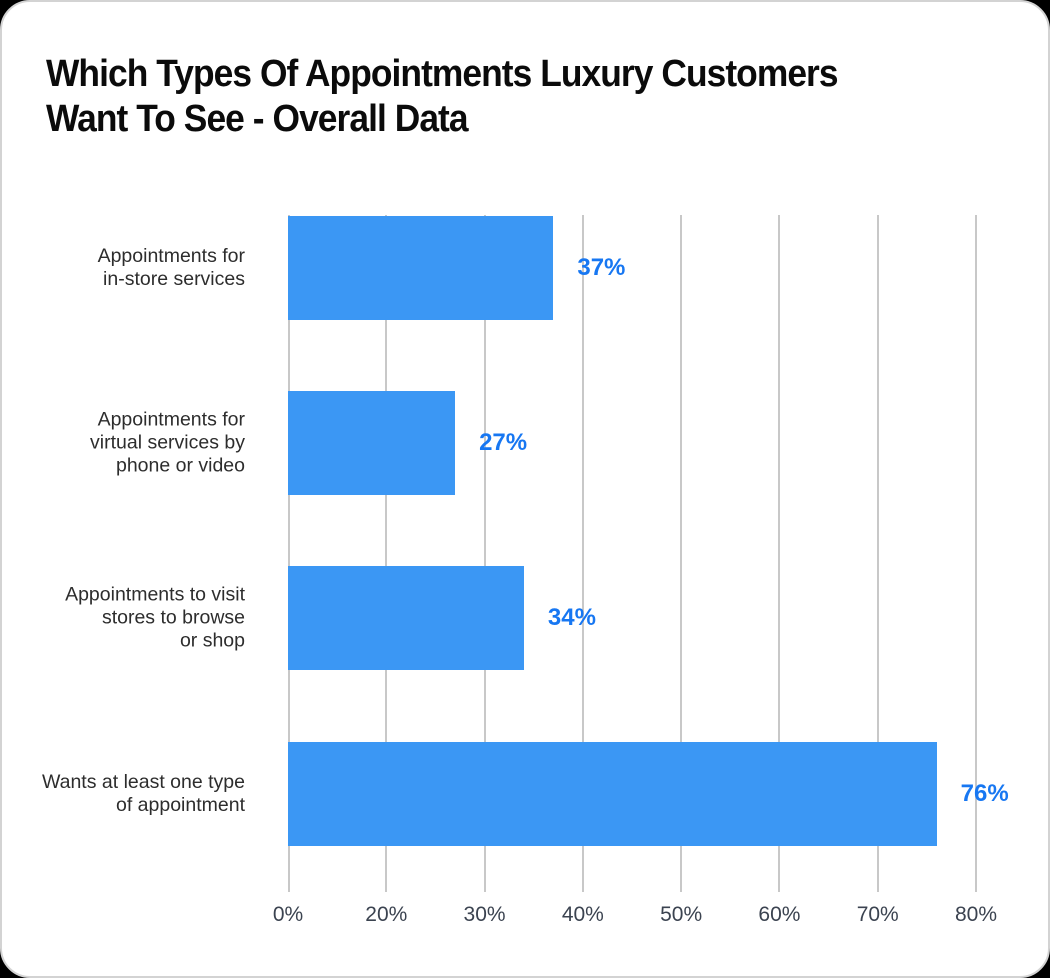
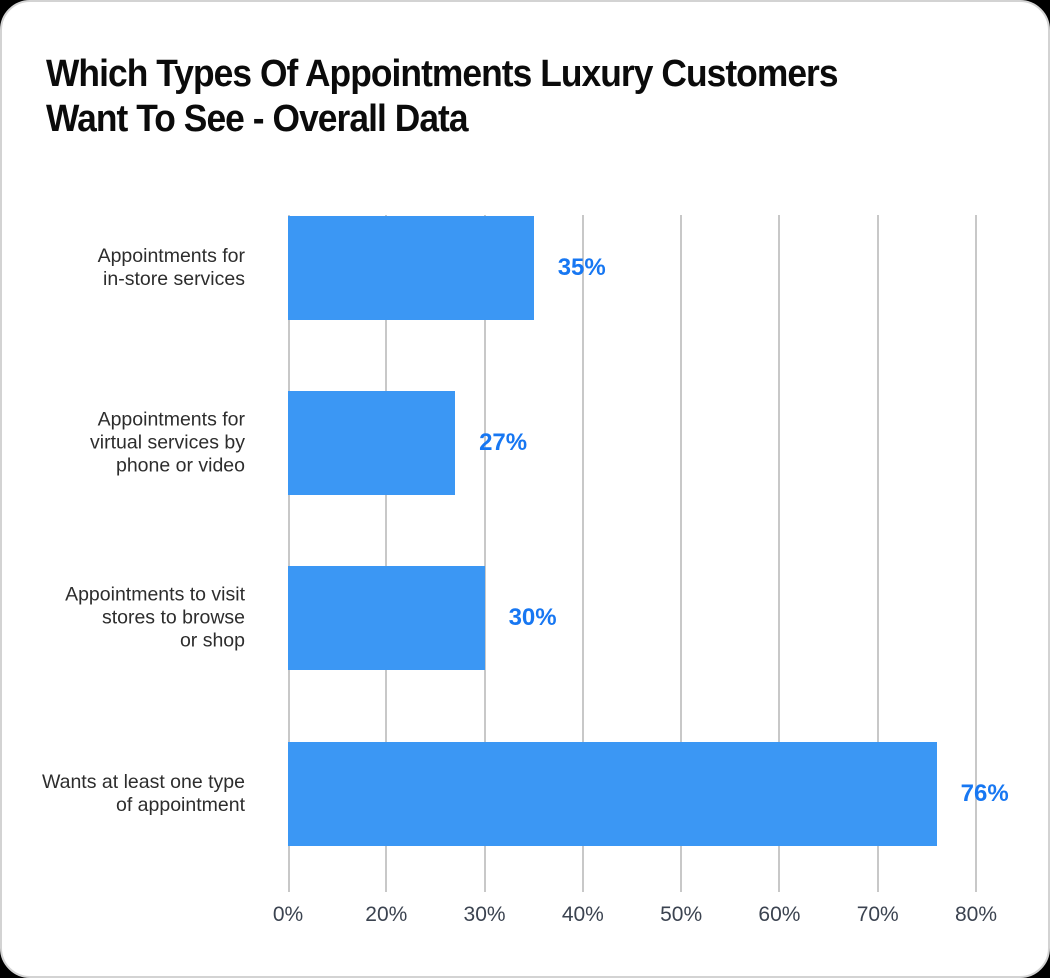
Appointments for in-store services: 37% -> 35%
Appointments to visit stores to browse or shop: 34% -> 30%
